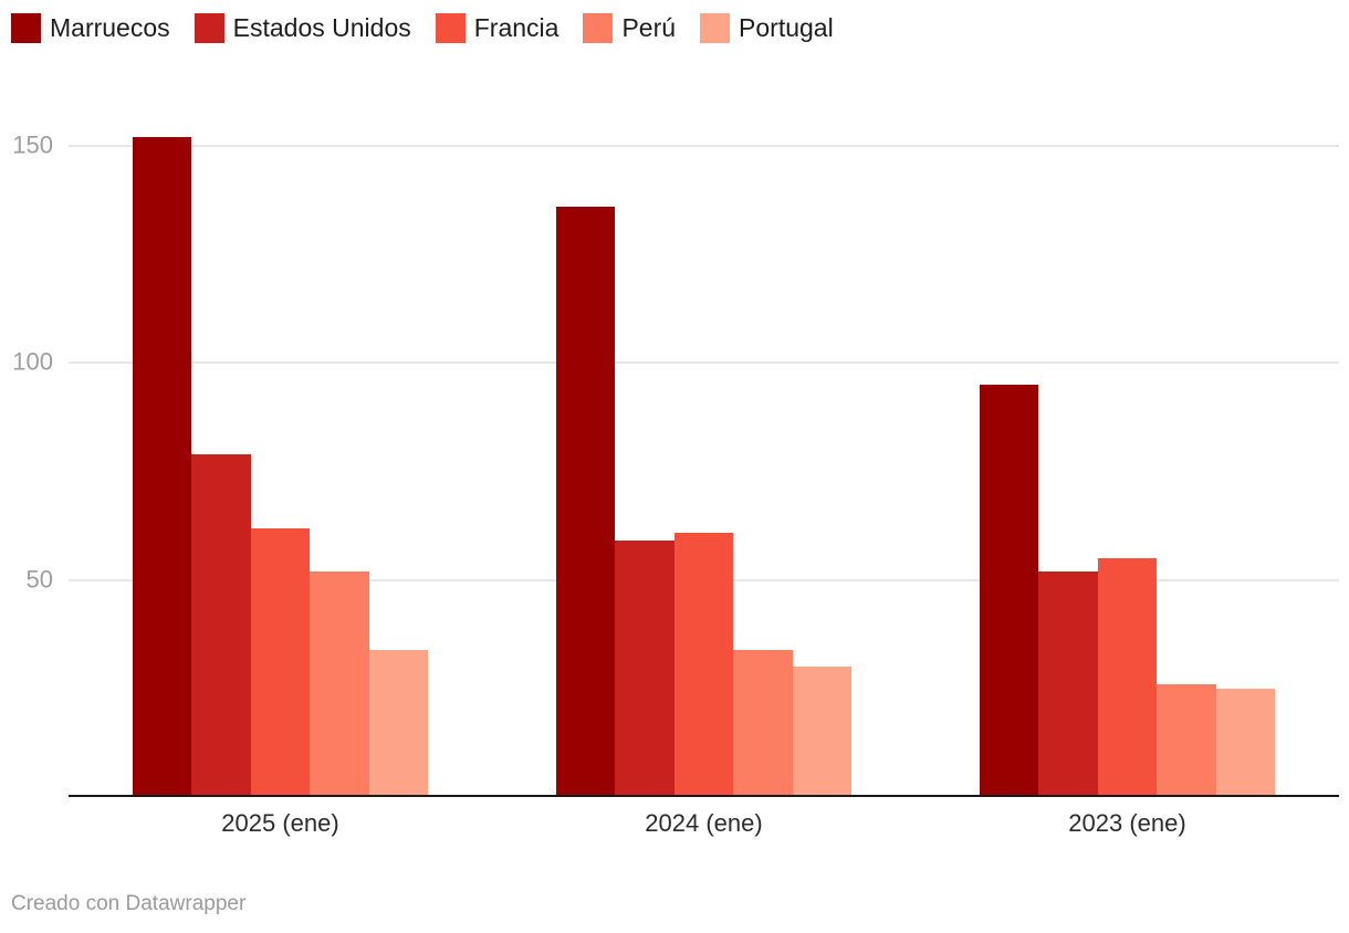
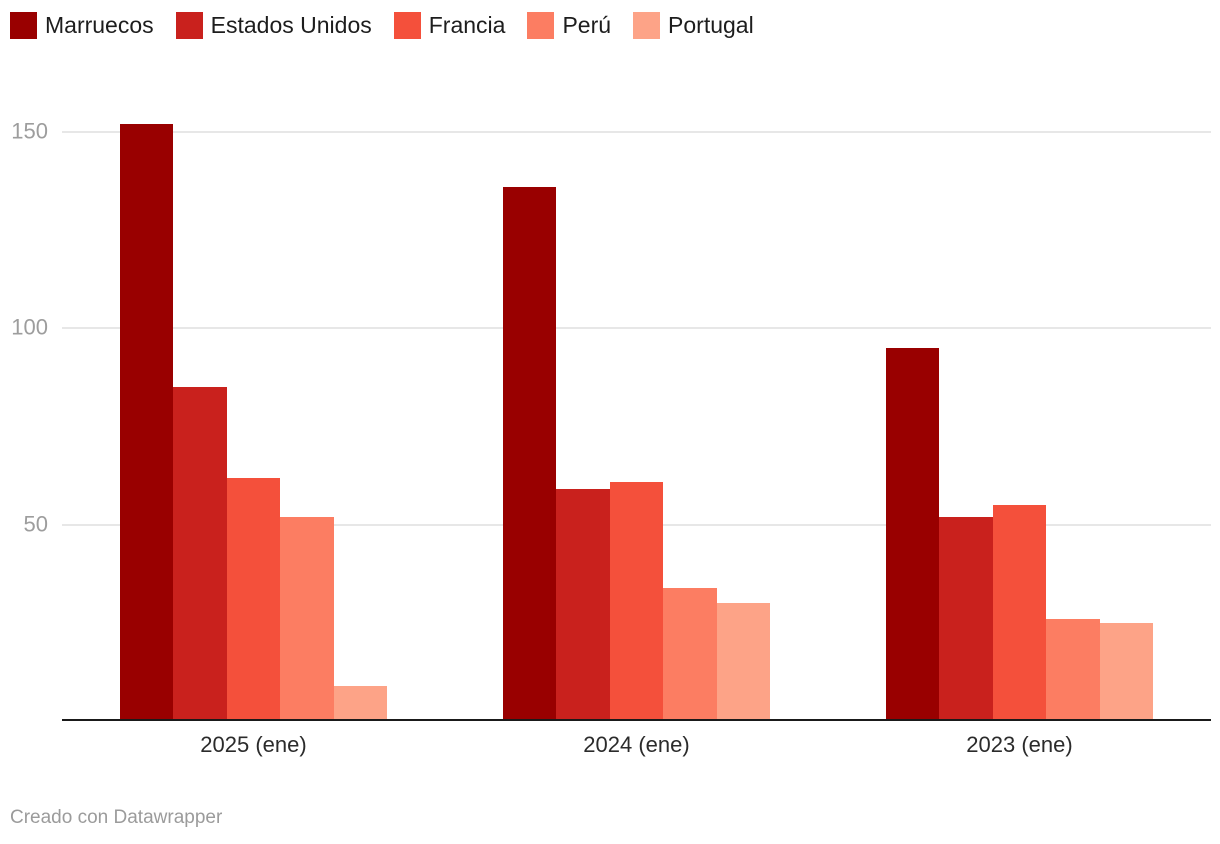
Estados Unidos/2025 (ene): 79 -> 85
Portugal/2025 (ene): 34 -> 9
